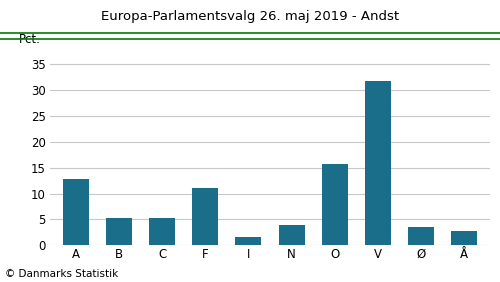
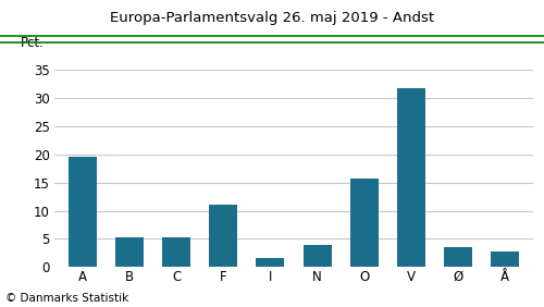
A: 12.8 -> 19.5
